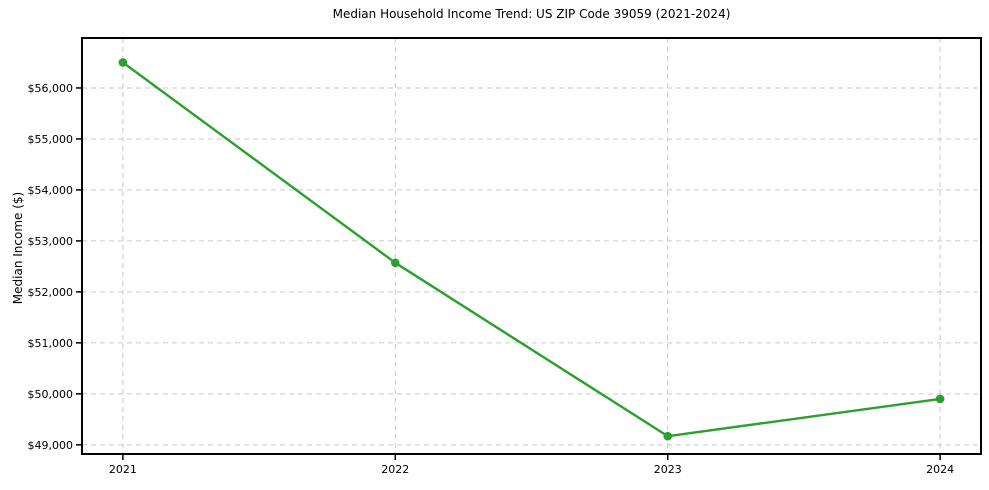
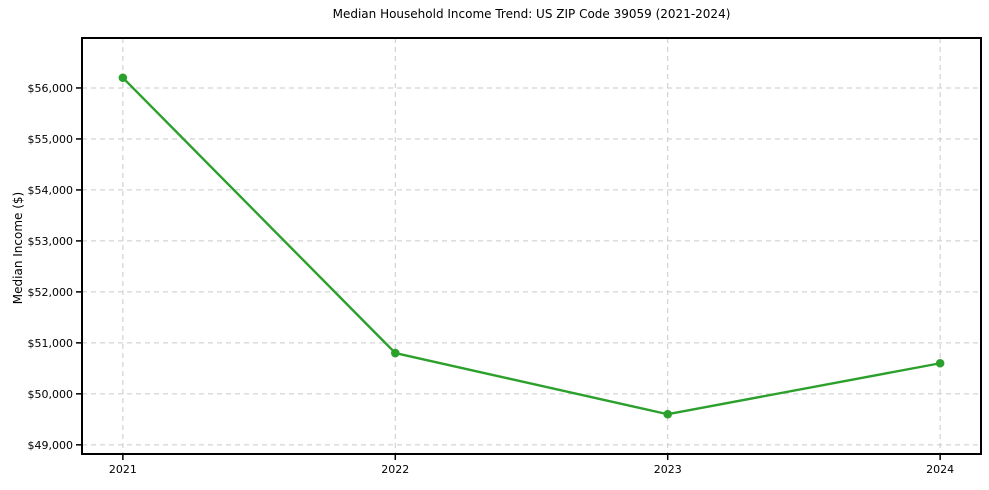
2021: $56500 -> $56200
2022: $52600 -> $50800
2023: $49200 -> $49600
2024: $49900 -> $50600
